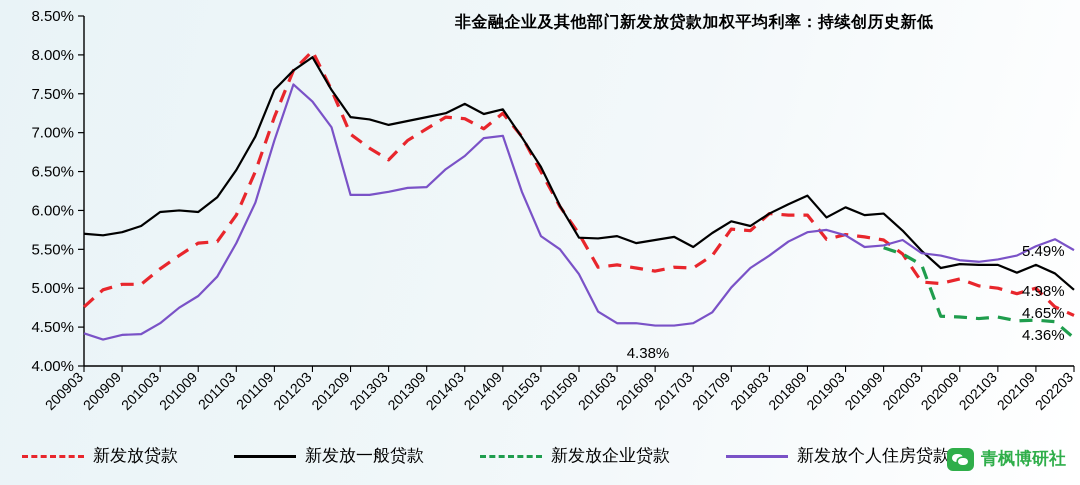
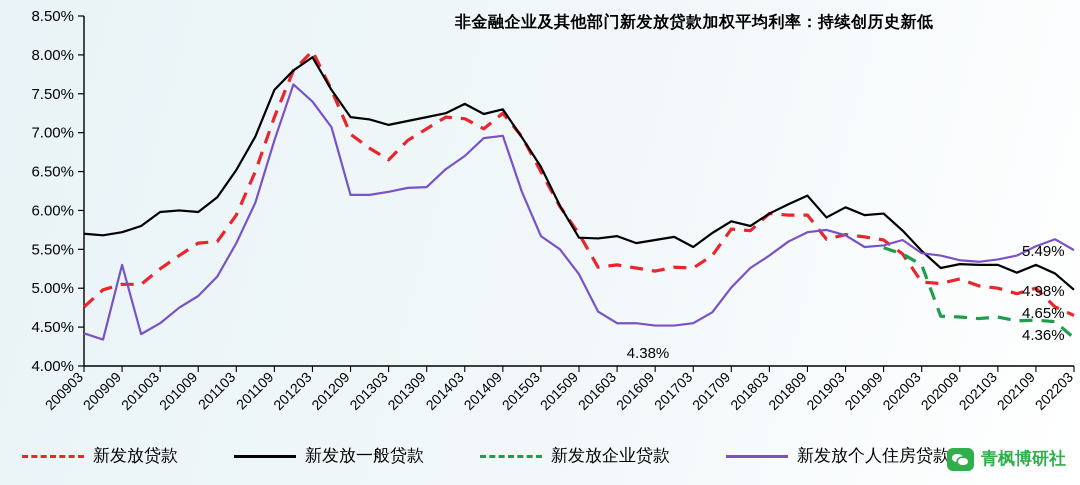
新发放个人住房贷款/200909: 4.4% -> 5.3%
